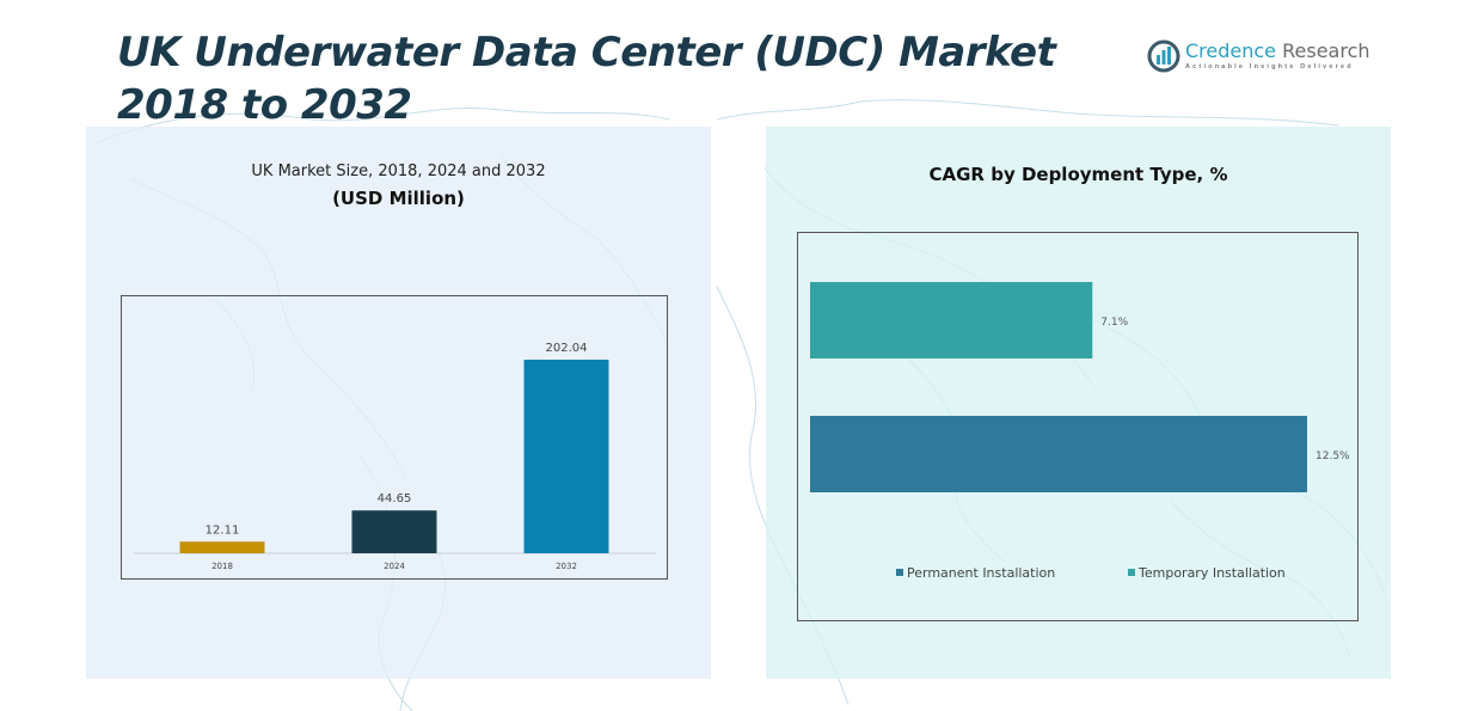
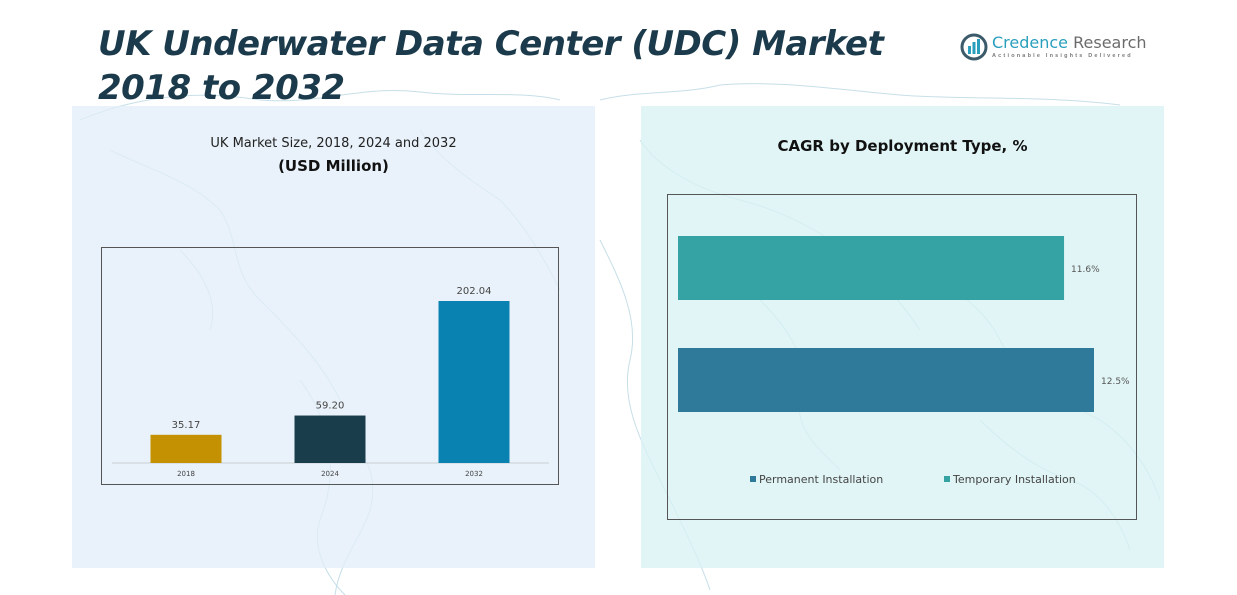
UK Market Size, 2018, 2024 and 2032/2018: 12.11 -> 35.17
UK Market Size, 2018, 2024 and 2032/2024: 44.65 -> 59.20
CAGR by Deployment Type, %/Temporary Installation: 7.1% -> 11.6%
